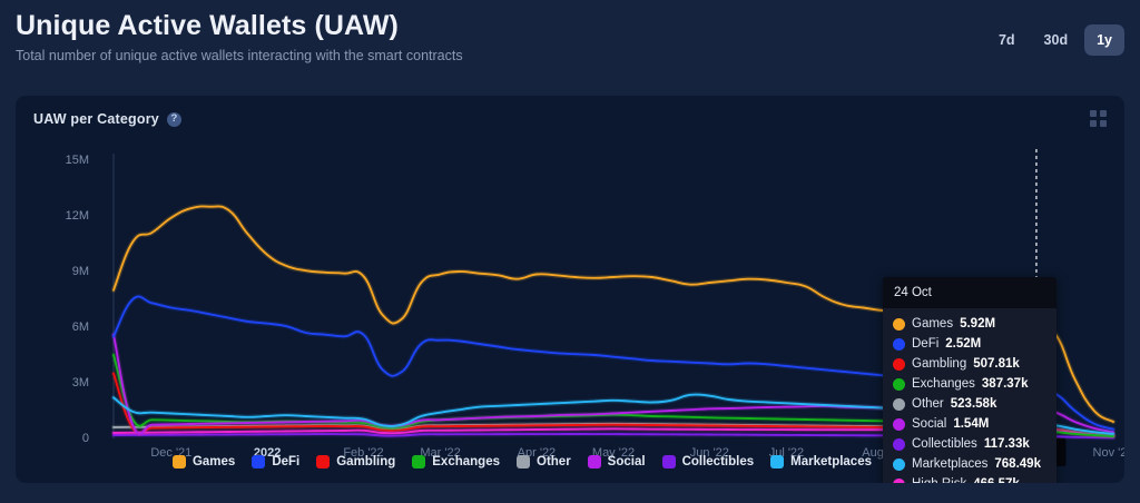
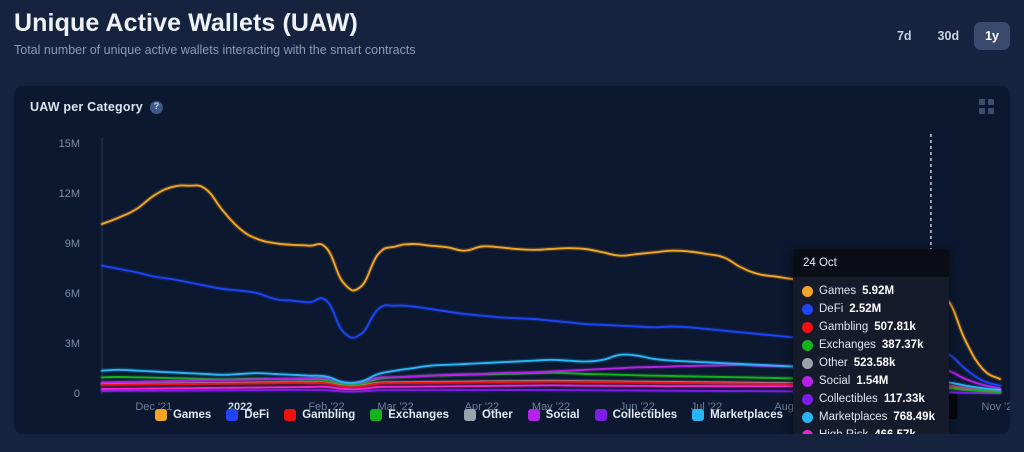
Games/0: 8.0M -> 10.2M
DeFi/0: 5.5M -> 7.7M
Marketplaces/0: 2.2M -> 1.4M
Exchanges/0: 4.5M -> 1.0M
Social/0: 5.6M -> 0.7M
Gambling/0: 3.5M -> 0.6M
